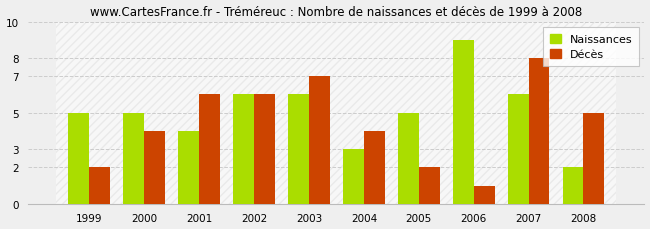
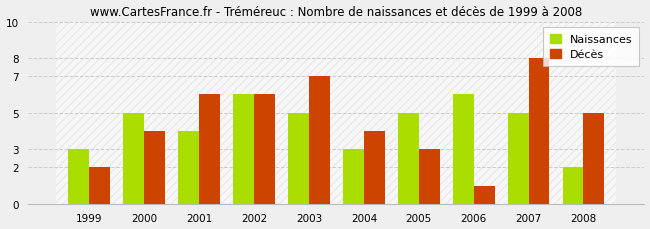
Naissances/1999: 5 -> 3
Naissances/2003: 6 -> 5
Décès/2005: 2 -> 3
Naissances/2006: 9 -> 6
Naissances/2007: 6 -> 5
